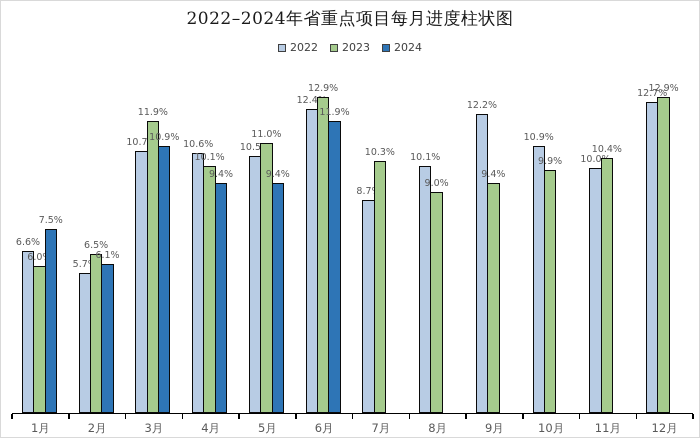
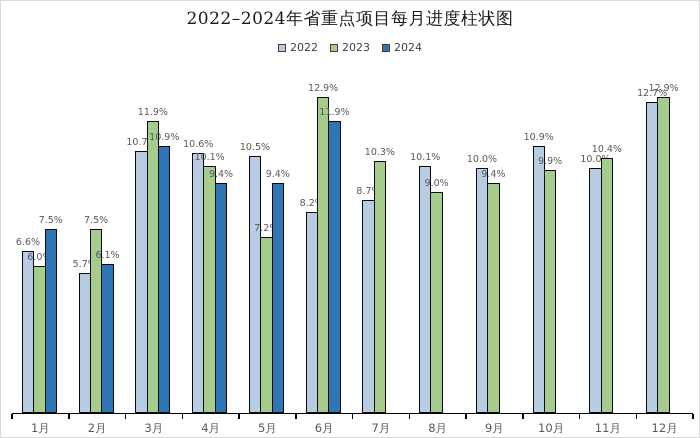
2023/2月: 6.5% -> 7.5%
2023/5月: 11.0% -> 7.2%
2022/6月: 12.4% -> 8.2%
2022/9月: 12.2% -> 10.0%
